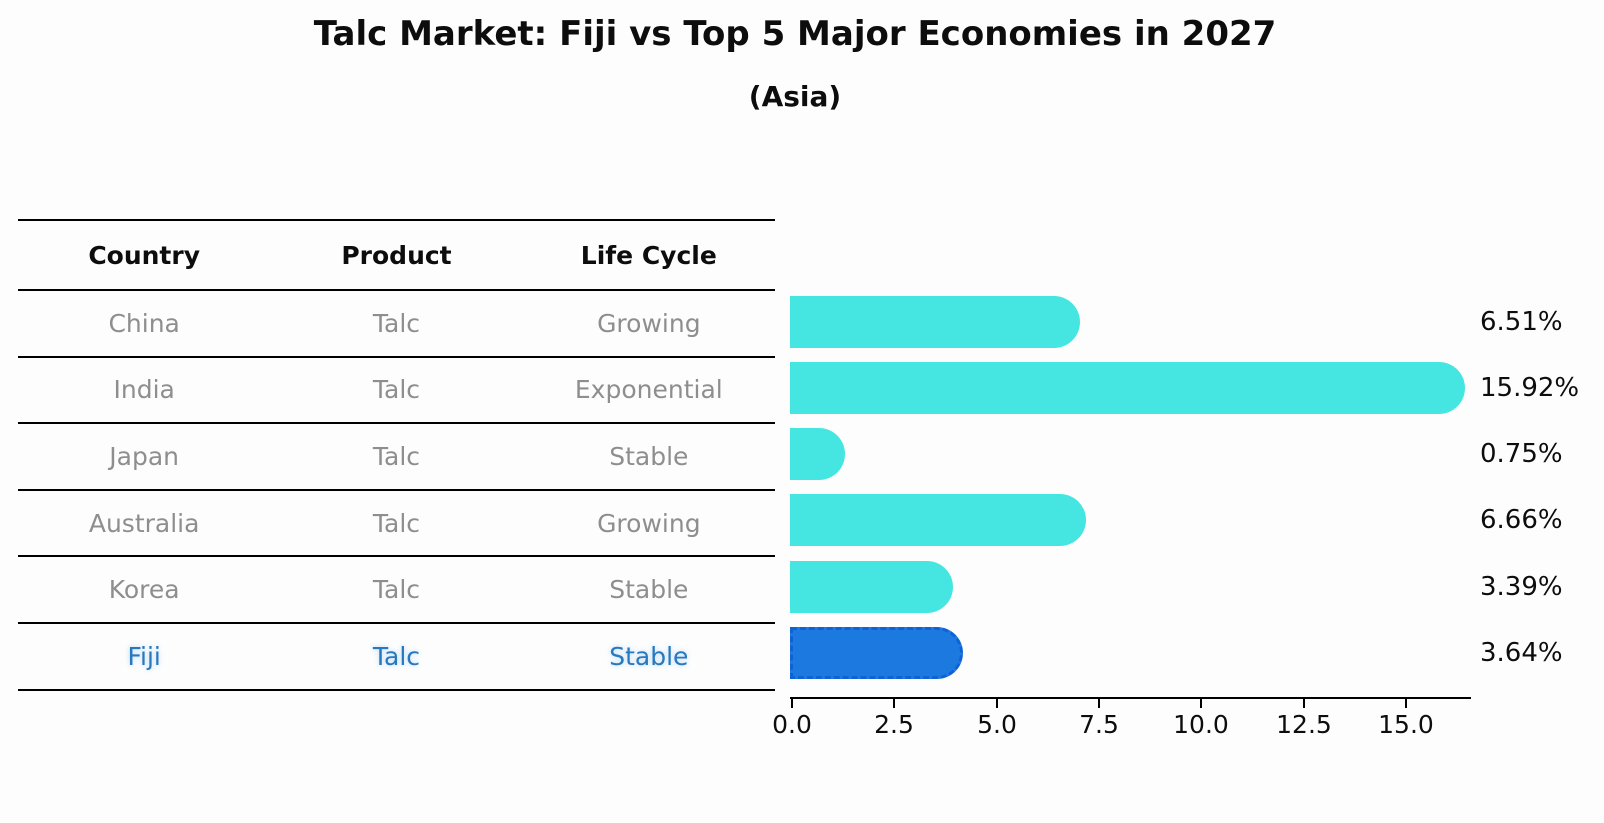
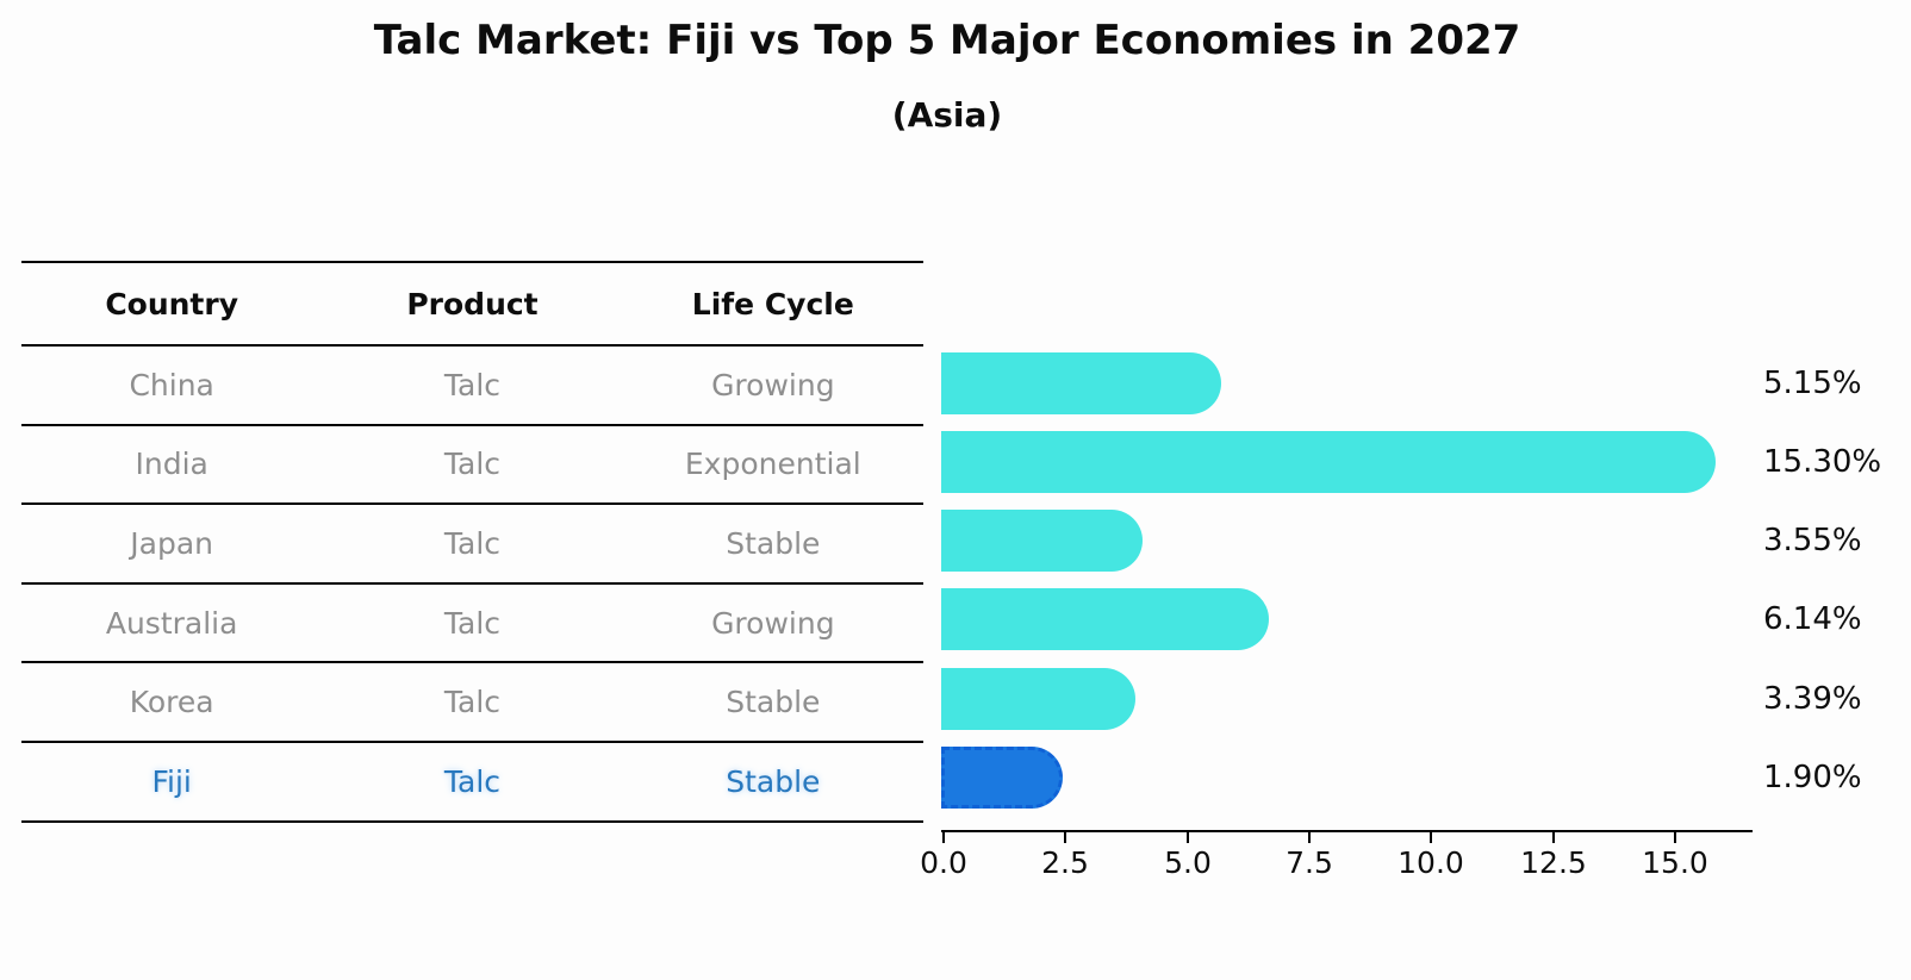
China: 6.51% -> 5.15%
India: 15.92% -> 15.30%
Japan: 0.75% -> 3.55%
Australia: 6.66% -> 6.14%
Fiji: 3.64% -> 1.90%
